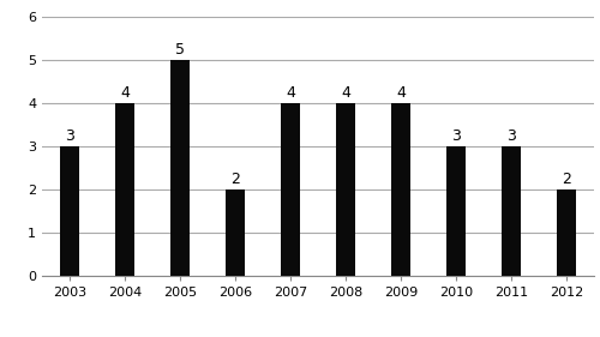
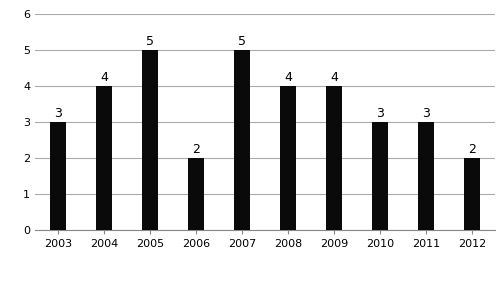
2007: 4 -> 5
